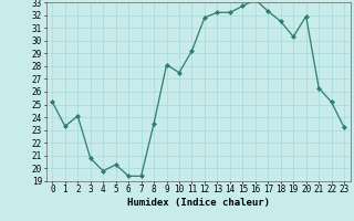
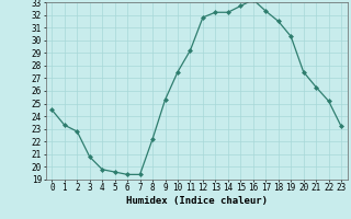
0: 25.2 -> 24.5
2: 24.1 -> 22.8
5: 20.3 -> 19.6
8: 23.5 -> 22.2
9: 28.1 -> 25.3
20: 31.9 -> 27.5
